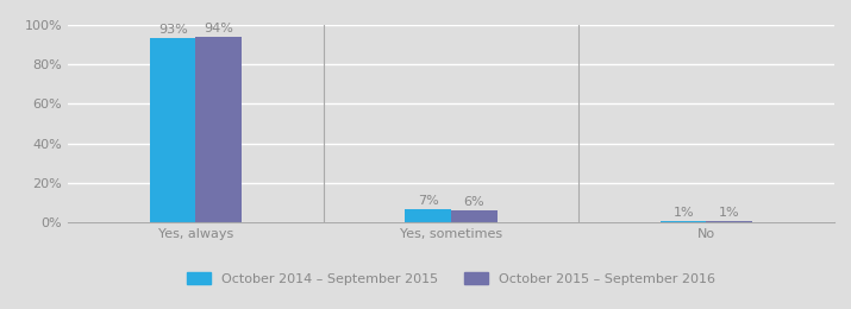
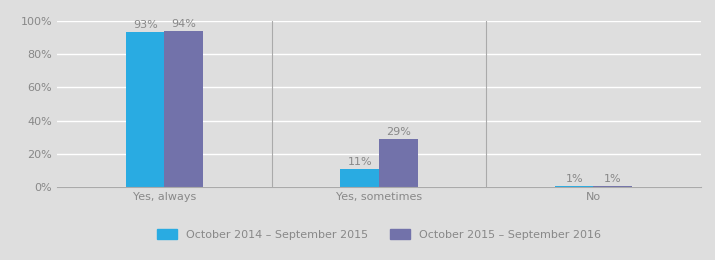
October 2014 – September 2015/Yes, sometimes: 7% -> 11%
October 2015 – September 2016/Yes, sometimes: 6% -> 29%
